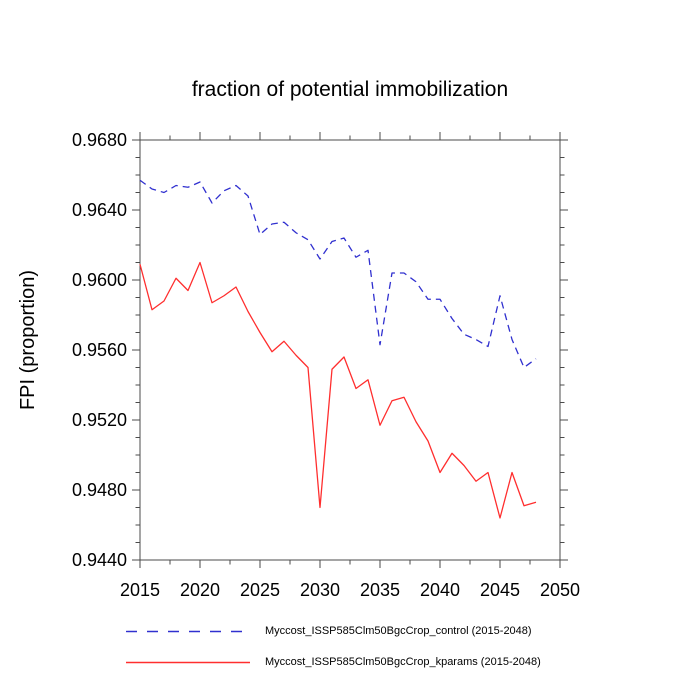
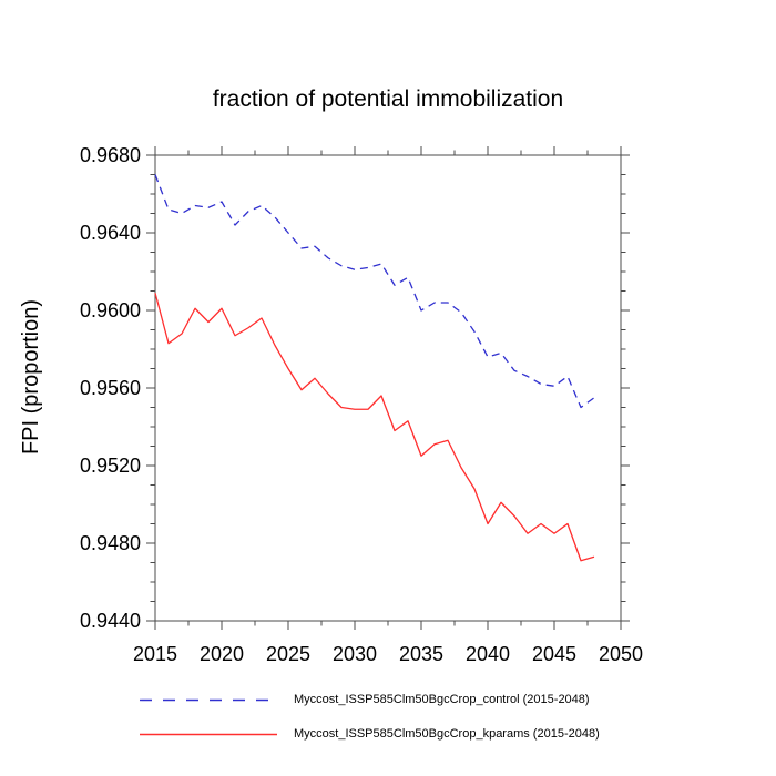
Myccost_ISSP585Clm50BgcCrop_control (2015-2048)/2015: 0.9657 -> 0.9670
Myccost_ISSP585Clm50BgcCrop_kparams (2015-2048)/2020: 0.9610 -> 0.9601
Myccost_ISSP585Clm50BgcCrop_control (2015-2048)/2025: 0.9626 -> 0.9640
Myccost_ISSP585Clm50BgcCrop_control (2015-2048)/2030: 0.9612 -> 0.9621
Myccost_ISSP585Clm50BgcCrop_kparams (2015-2048)/2030: 0.9470 -> 0.9549
Myccost_ISSP585Clm50BgcCrop_control (2015-2048)/2035: 0.9563 -> 0.9600
Myccost_ISSP585Clm50BgcCrop_kparams (2015-2048)/2035: 0.9517 -> 0.9525
Myccost_ISSP585Clm50BgcCrop_control (2015-2048)/2040: 0.9589 -> 0.9576
Myccost_ISSP585Clm50BgcCrop_control (2015-2048)/2045: 0.9591 -> 0.9561
Myccost_ISSP585Clm50BgcCrop_kparams (2015-2048)/2045: 0.9464 -> 0.9485
